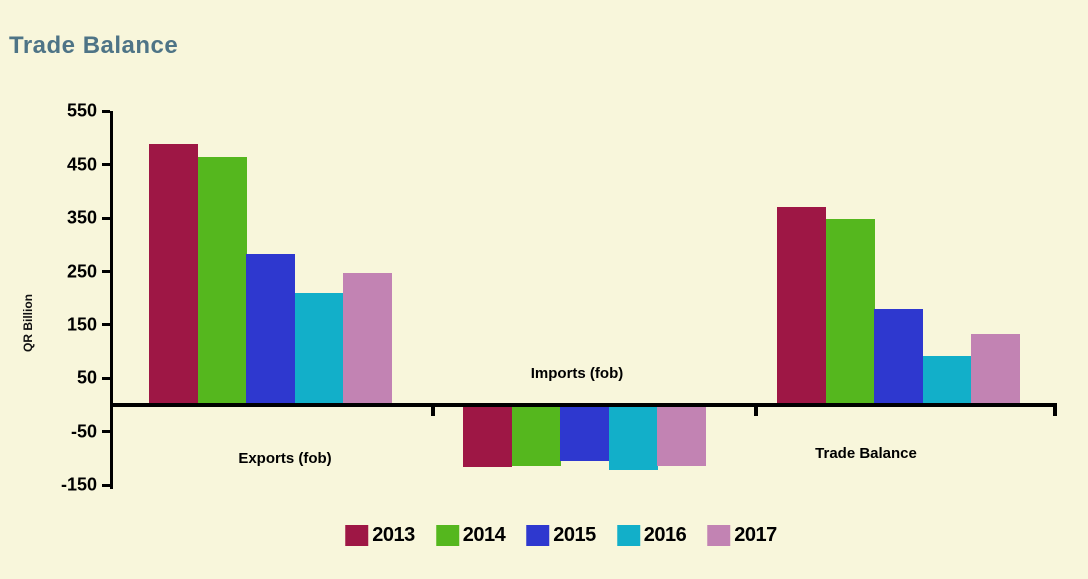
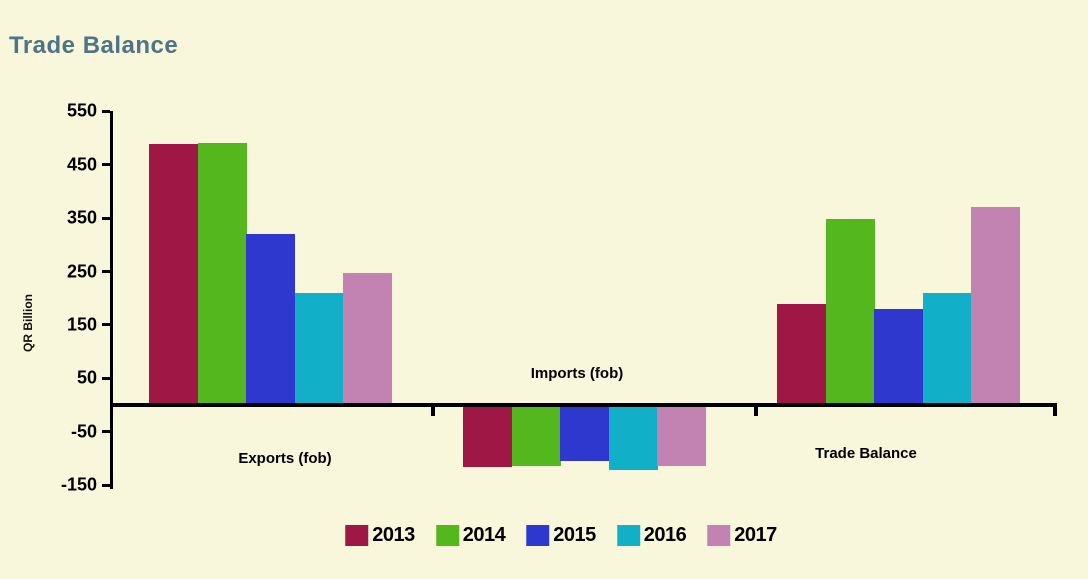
2014/Exports (fob): 460 -> 490
2015/Exports (fob): 280 -> 320
2013/Trade Balance: 370 -> 190
2016/Trade Balance: 90 -> 210
2017/Trade Balance: 130 -> 370
